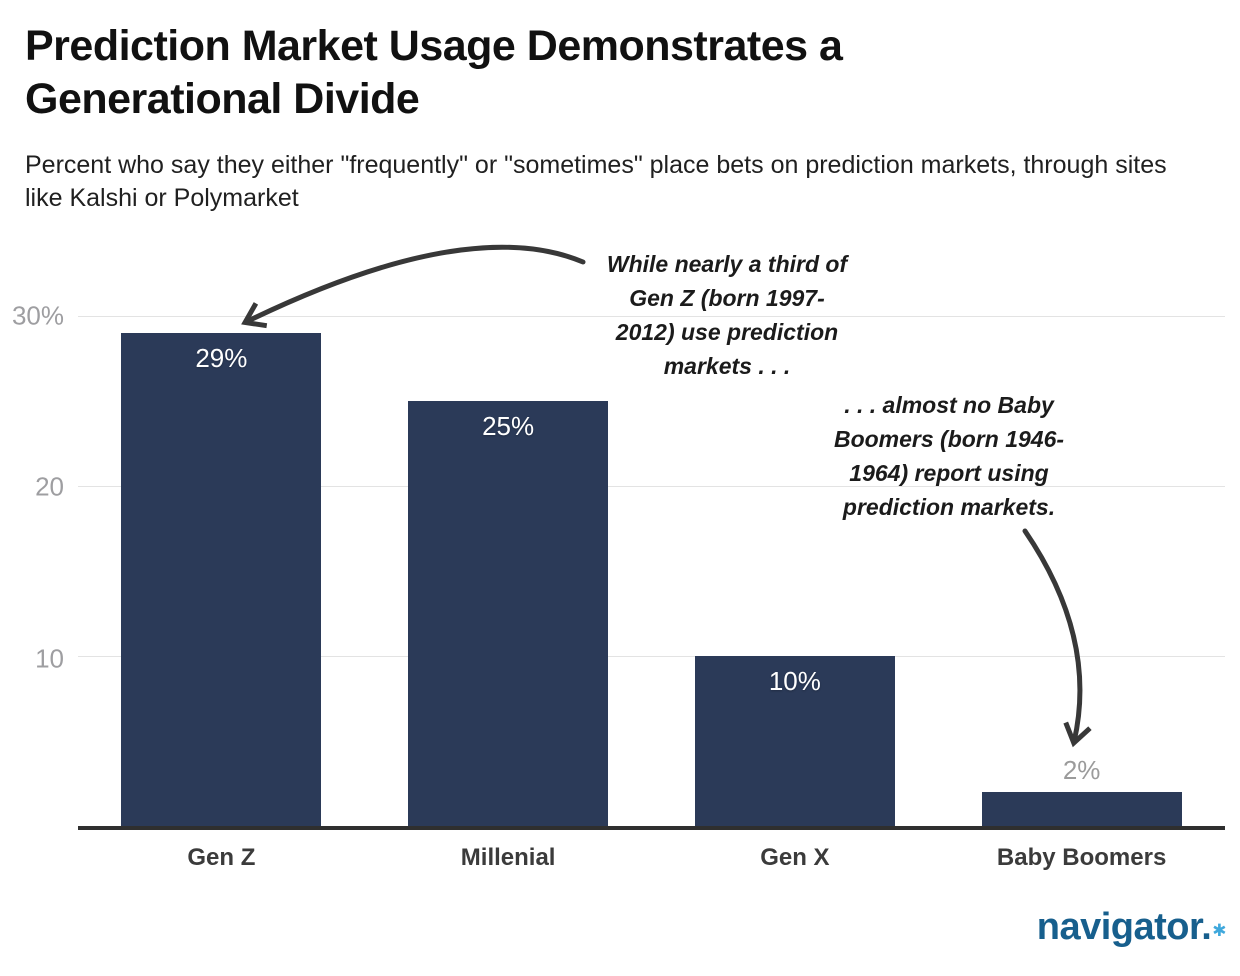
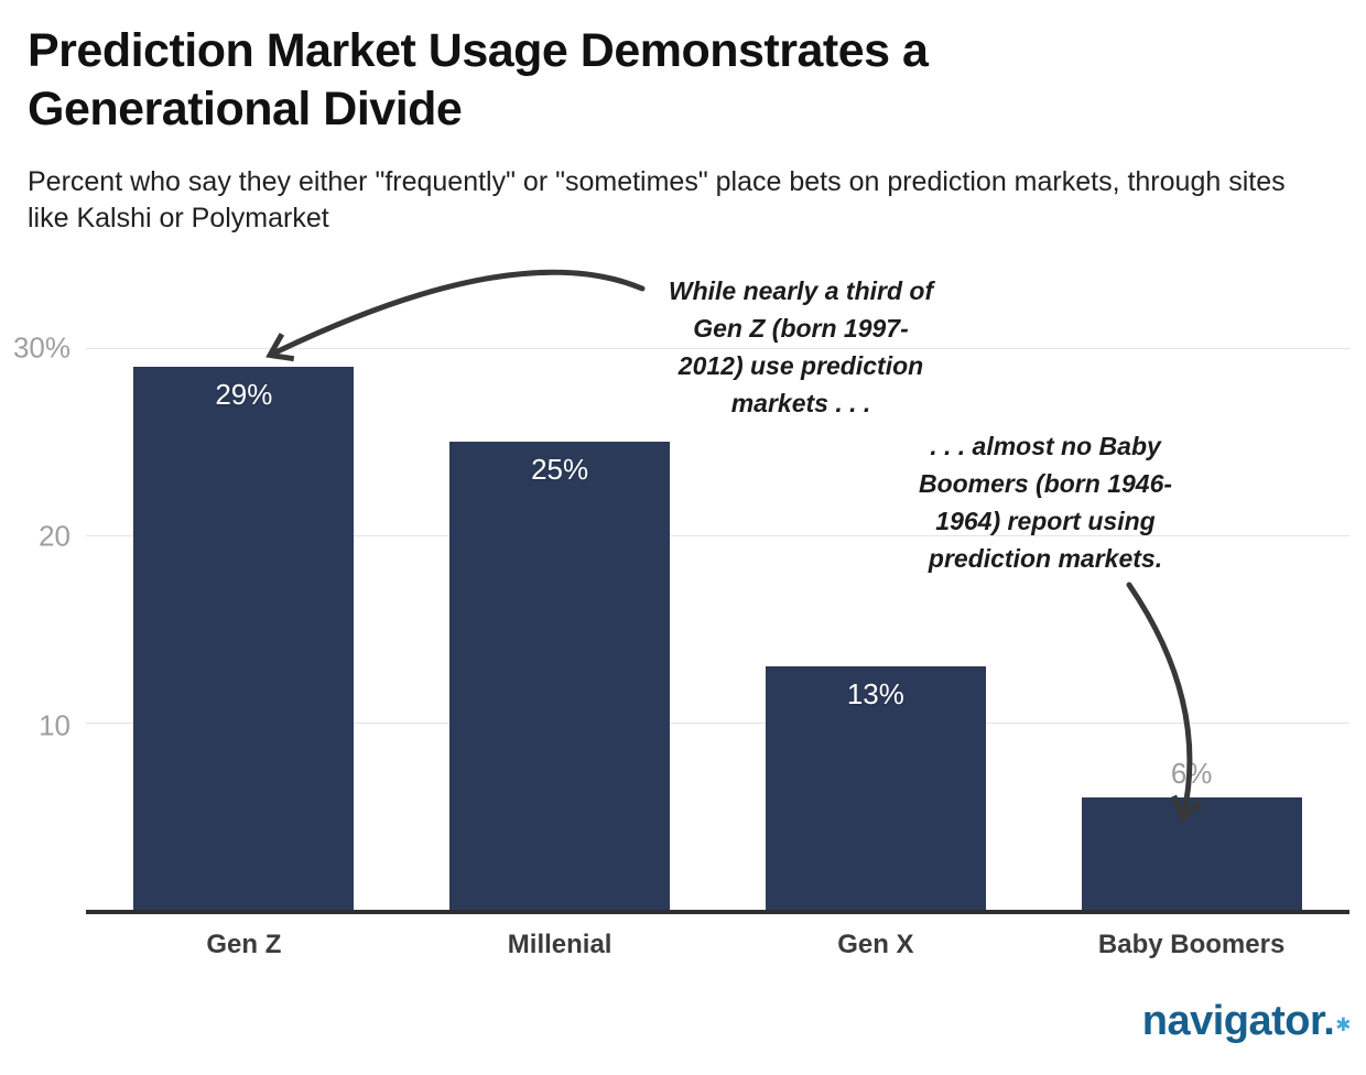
Gen X: 10% -> 13%
Baby Boomers: 2% -> 6%
